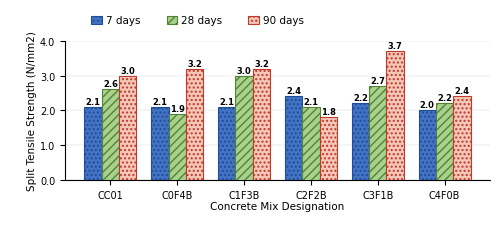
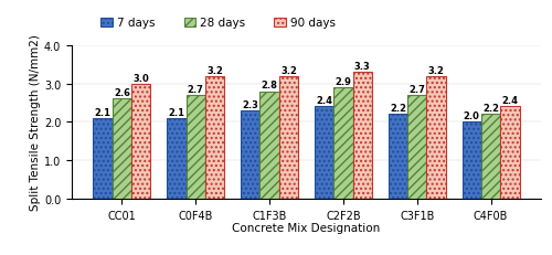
28 days/C0F4B: 1.9 -> 2.7
7 days/C1F3B: 2.1 -> 2.3
28 days/C1F3B: 3.0 -> 2.8
28 days/C2F2B: 2.1 -> 2.9
90 days/C2F2B: 1.8 -> 3.3
90 days/C3F1B: 3.7 -> 3.2
